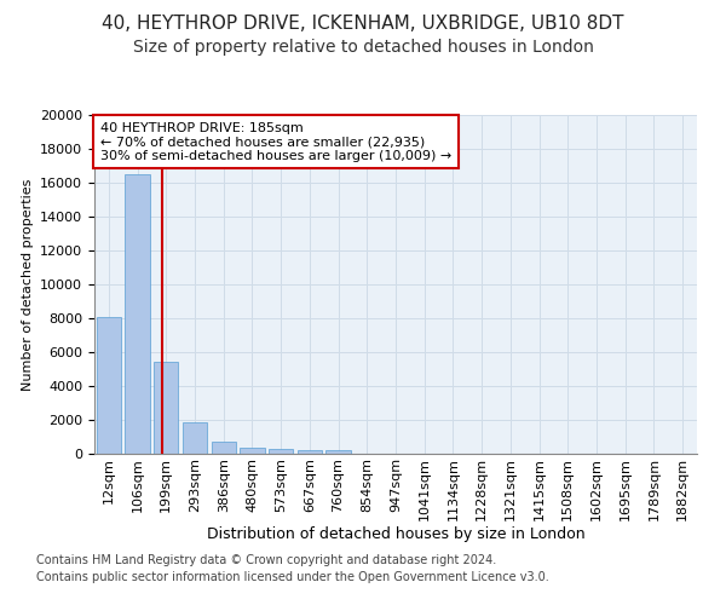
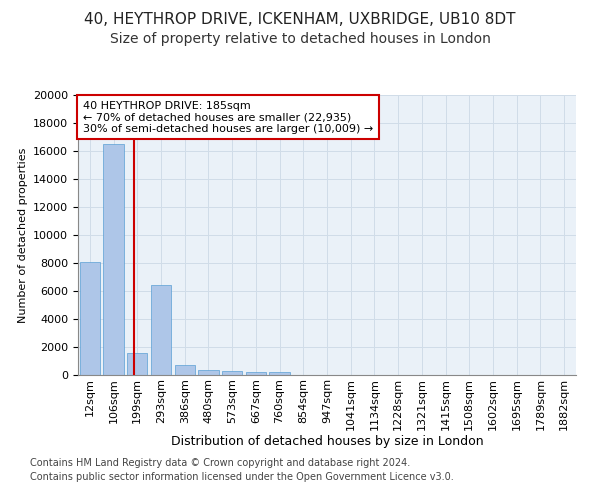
199sqm: 5400 -> 1600
293sqm: 1800 -> 6400
